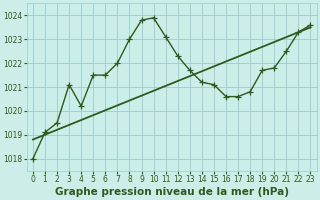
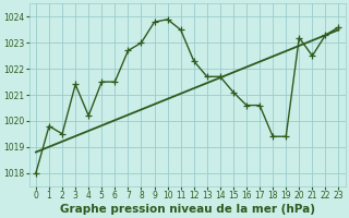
1: 1019.1 -> 1019.8
3: 1021.1 -> 1021.4
7: 1022.0 -> 1022.7
11: 1023.1 -> 1023.5
14: 1021.2 -> 1021.7
18: 1020.8 -> 1019.4
19: 1021.7 -> 1019.4
20: 1021.8 -> 1023.2
